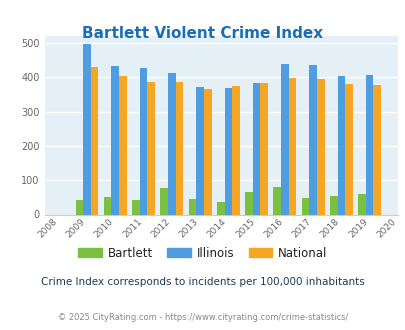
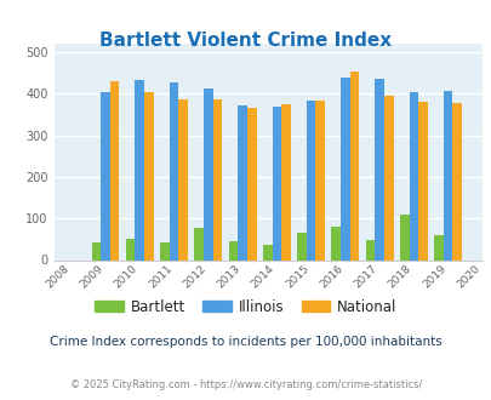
Illinois/2009: 498 -> 405
National/2016: 397 -> 455
Bartlett/2018: 55 -> 110
